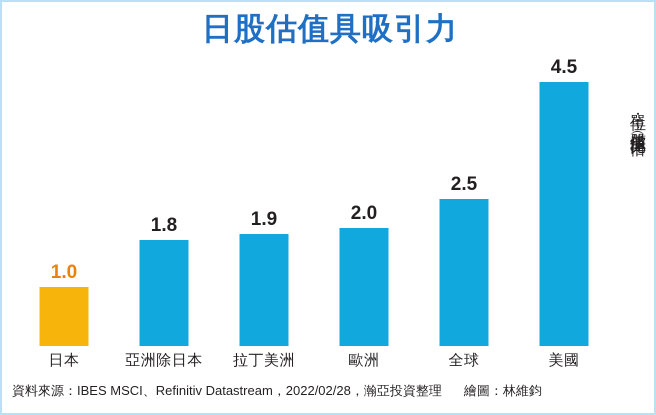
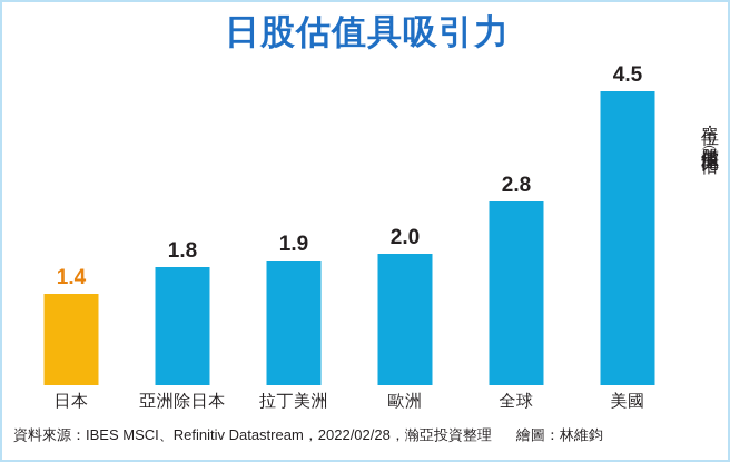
日本: 1.0 -> 1.4
全球: 2.5 -> 2.8
